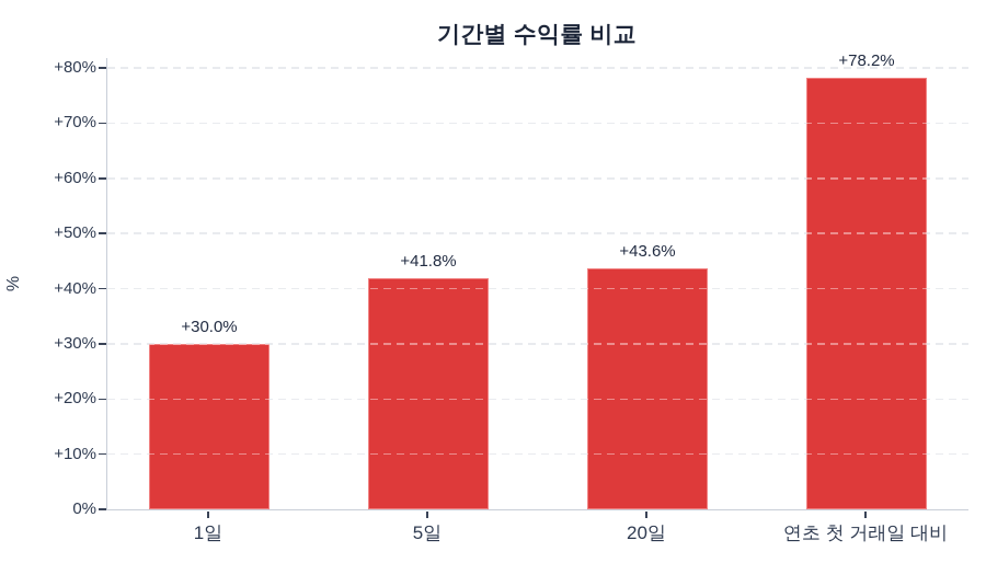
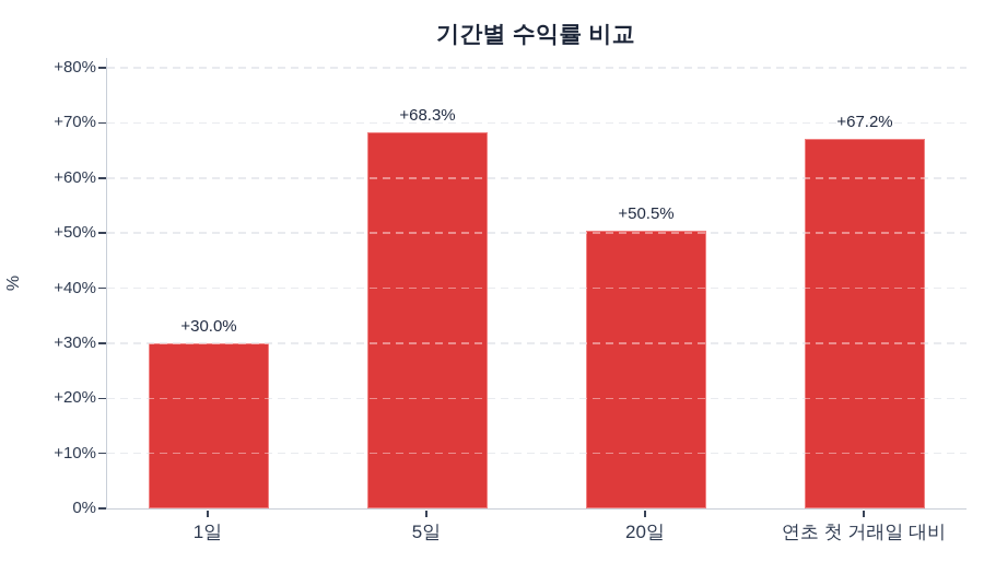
5일: +41.8% -> +68.3%
20일: +43.6% -> +50.5%
연초 첫 거래일 대비: +78.2% -> +67.2%
